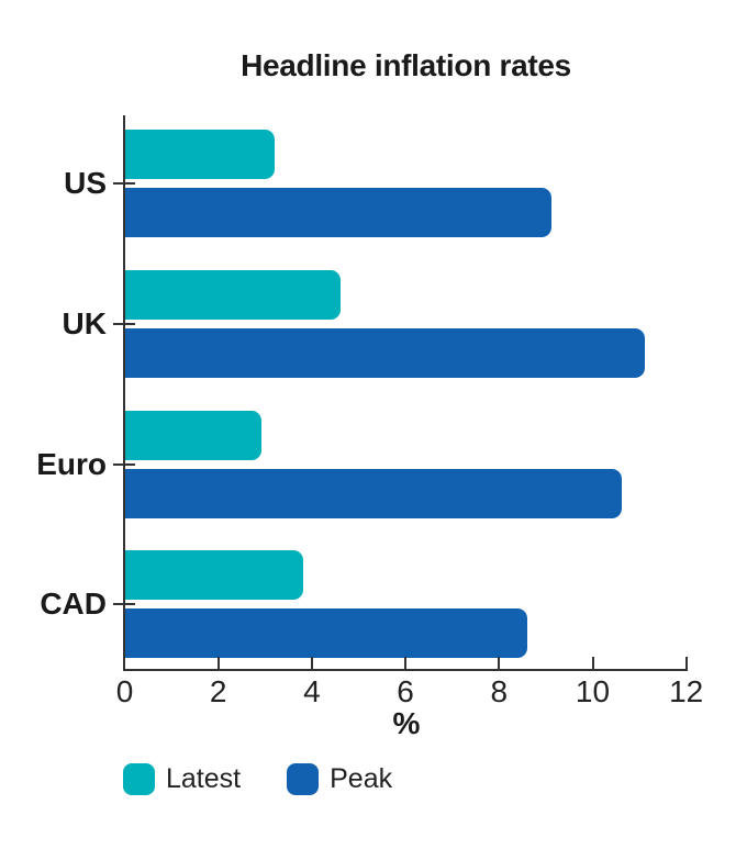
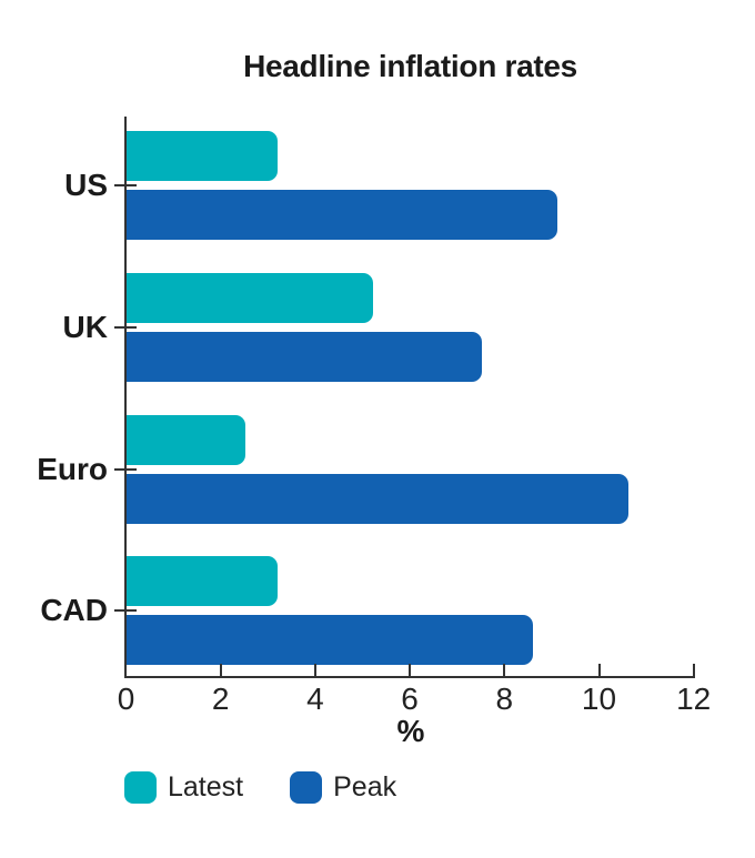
Latest/UK: 4.6 -> 5.2
Peak/UK: 11.1 -> 7.5
Latest/Euro: 2.9 -> 2.5
Latest/CAD: 3.8 -> 3.2
